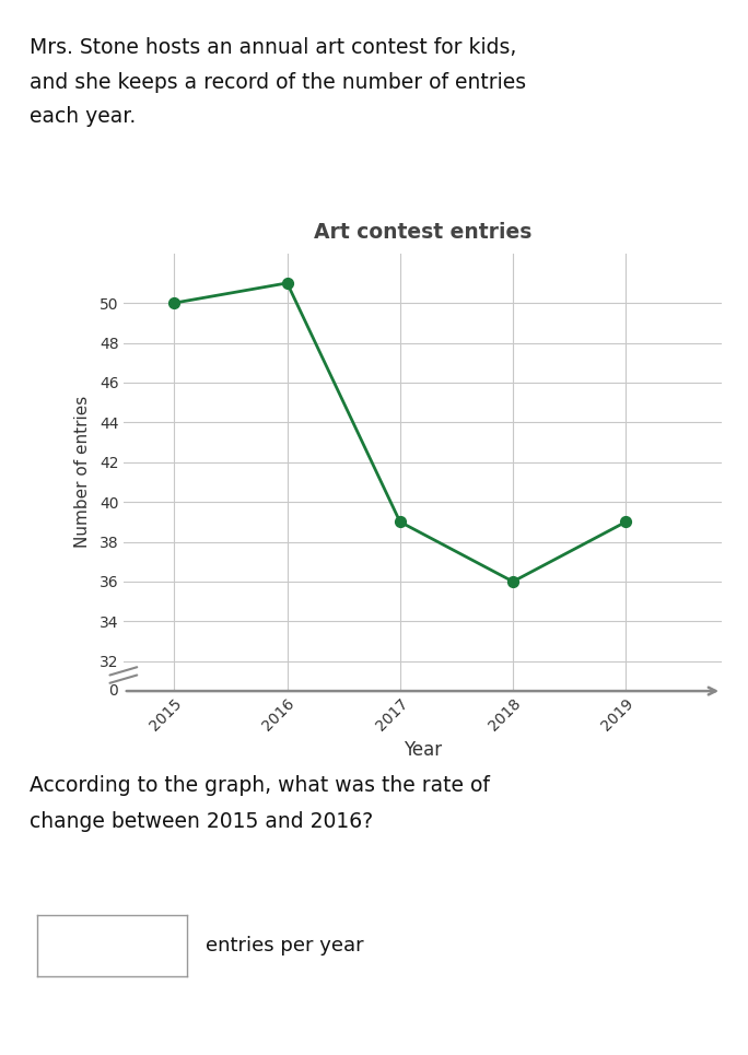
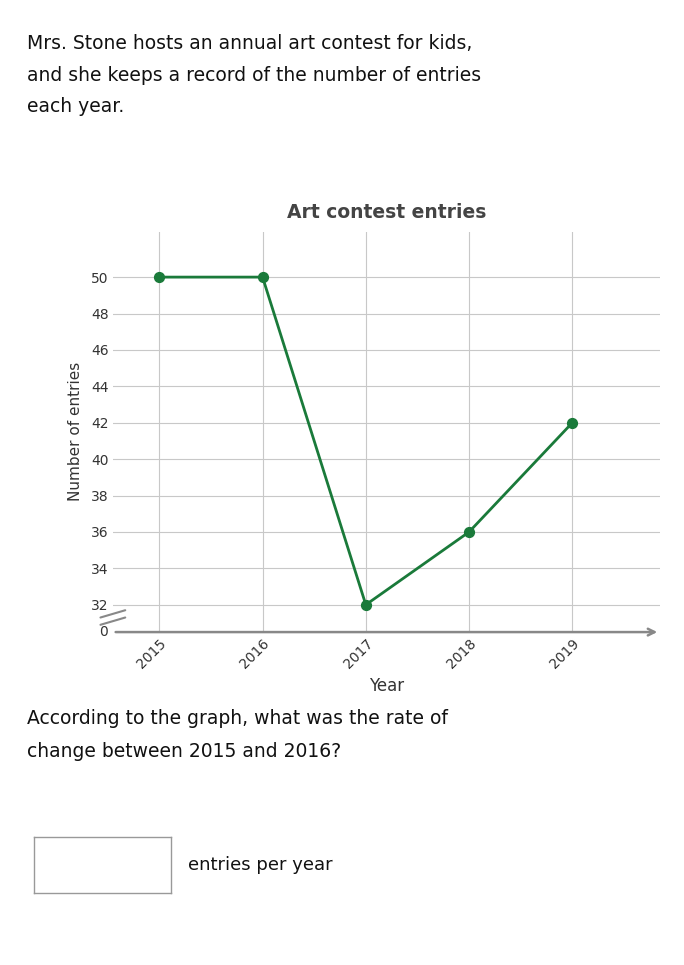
2016: 51 -> 50
2017: 39 -> 32
2019: 39 -> 42
